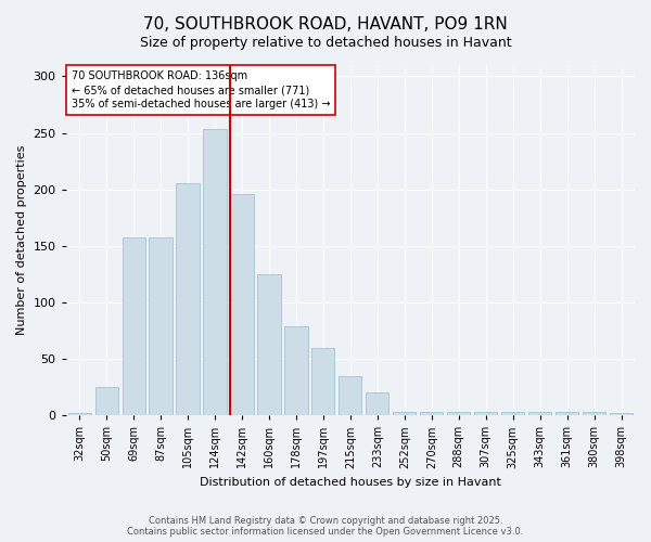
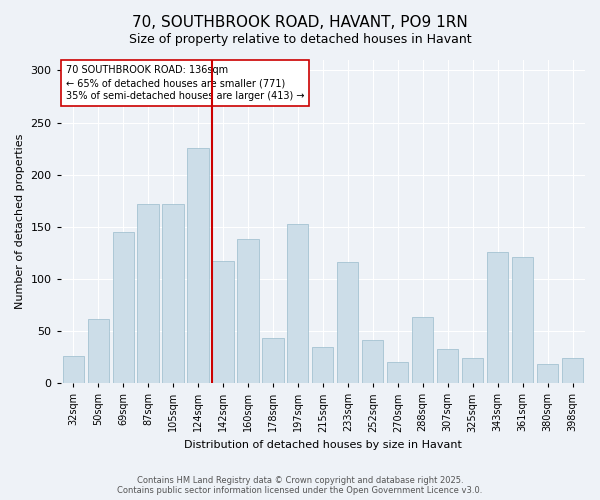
32sqm: 2 -> 26
50sqm: 25 -> 62
69sqm: 157 -> 145
87sqm: 157 -> 172
105sqm: 205 -> 172
124sqm: 253 -> 226
142sqm: 196 -> 117
160sqm: 125 -> 138
178sqm: 79 -> 43
197sqm: 60 -> 153
233sqm: 20 -> 116
252sqm: 3 -> 41
270sqm: 3 -> 20
288sqm: 3 -> 63
307sqm: 3 -> 33
325sqm: 3 -> 24
343sqm: 3 -> 126
361sqm: 3 -> 121
380sqm: 3 -> 18
398sqm: 2 -> 24
